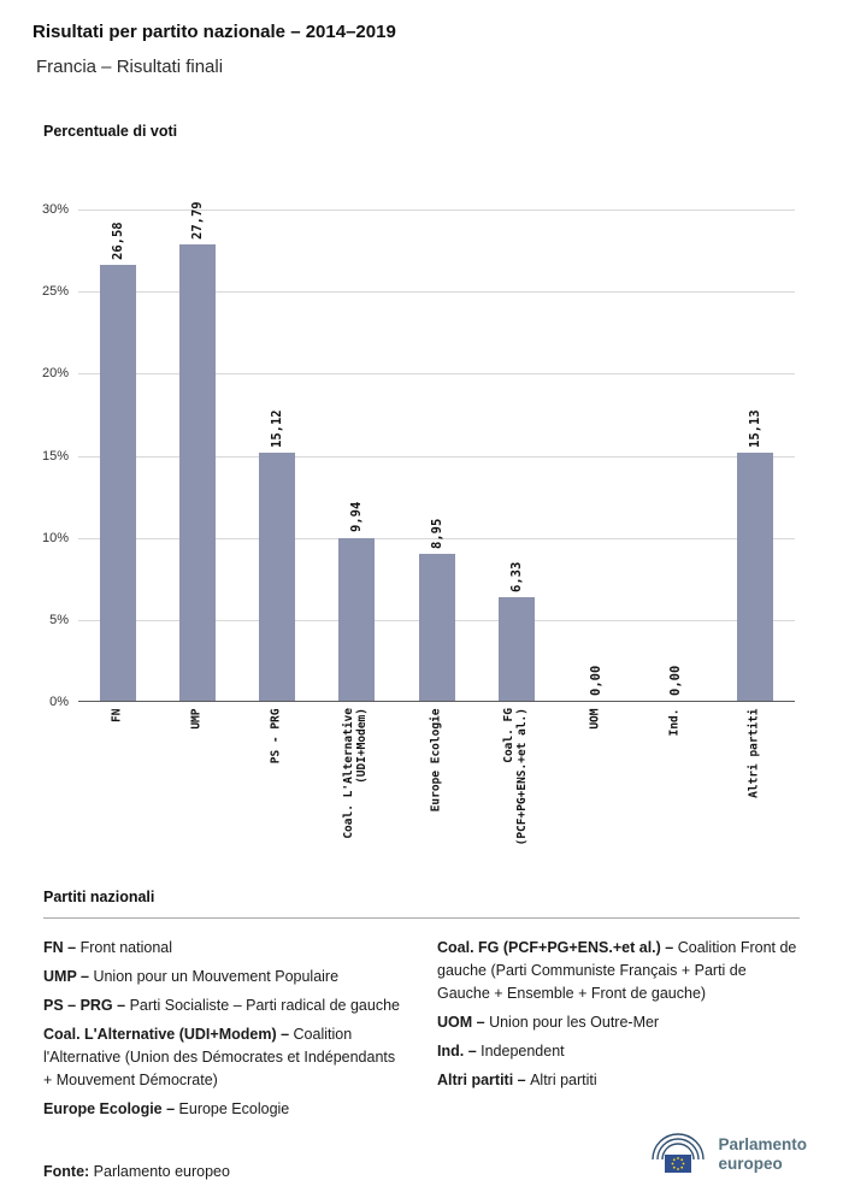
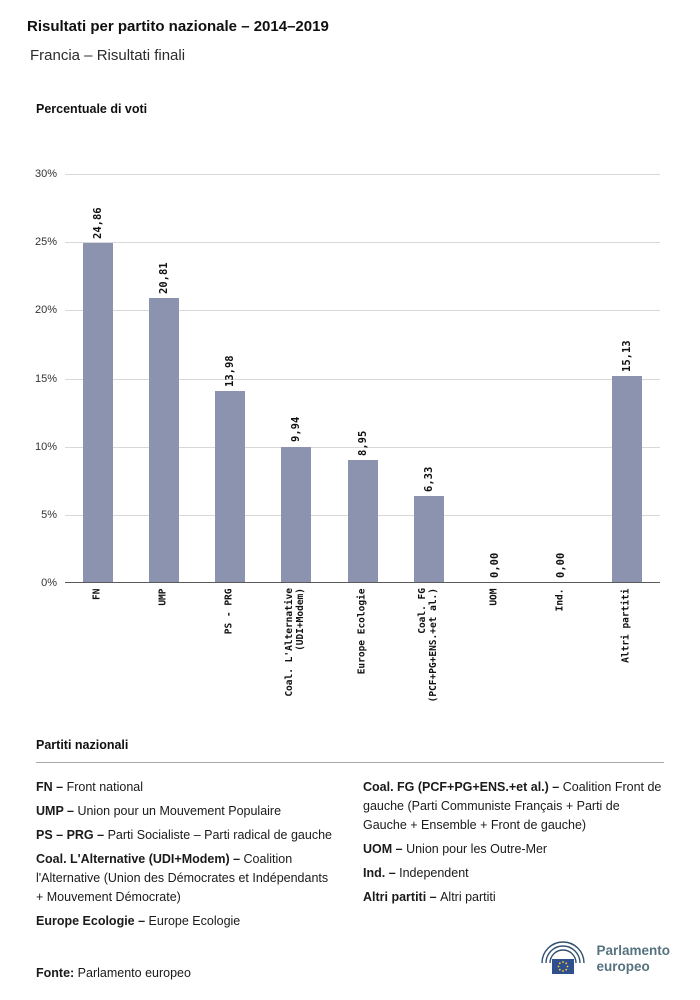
FN: 26,58 -> 24,86
UMP: 27,79 -> 20,81
PS - PRG: 15,12 -> 13,98
